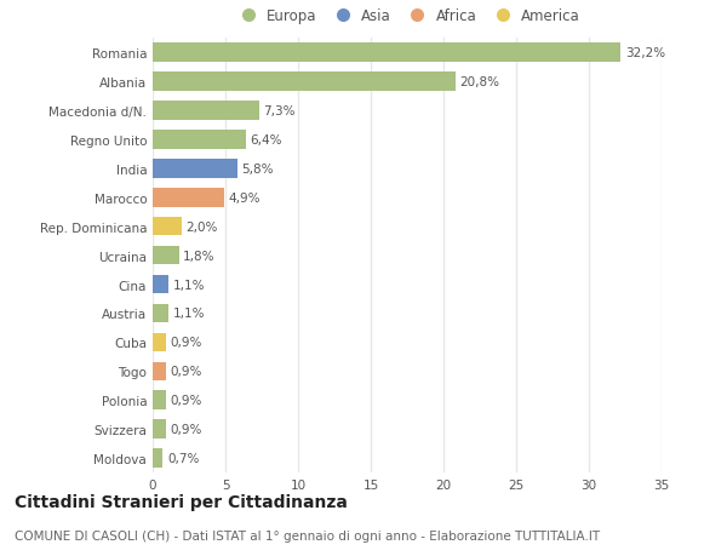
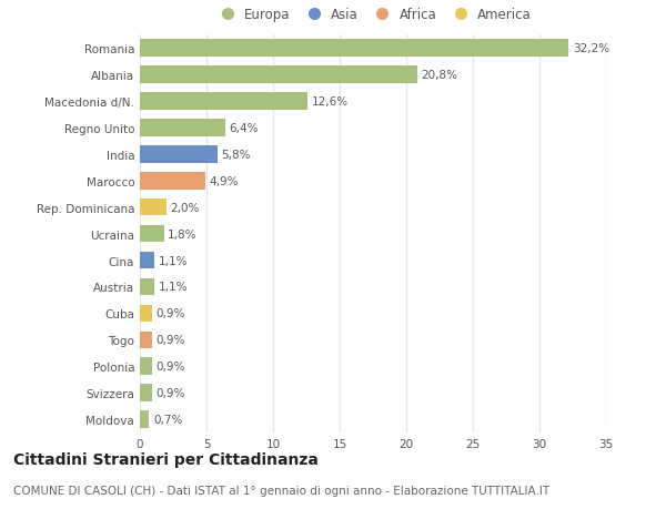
Macedonia d/N.: 7,3% -> 12,6%
